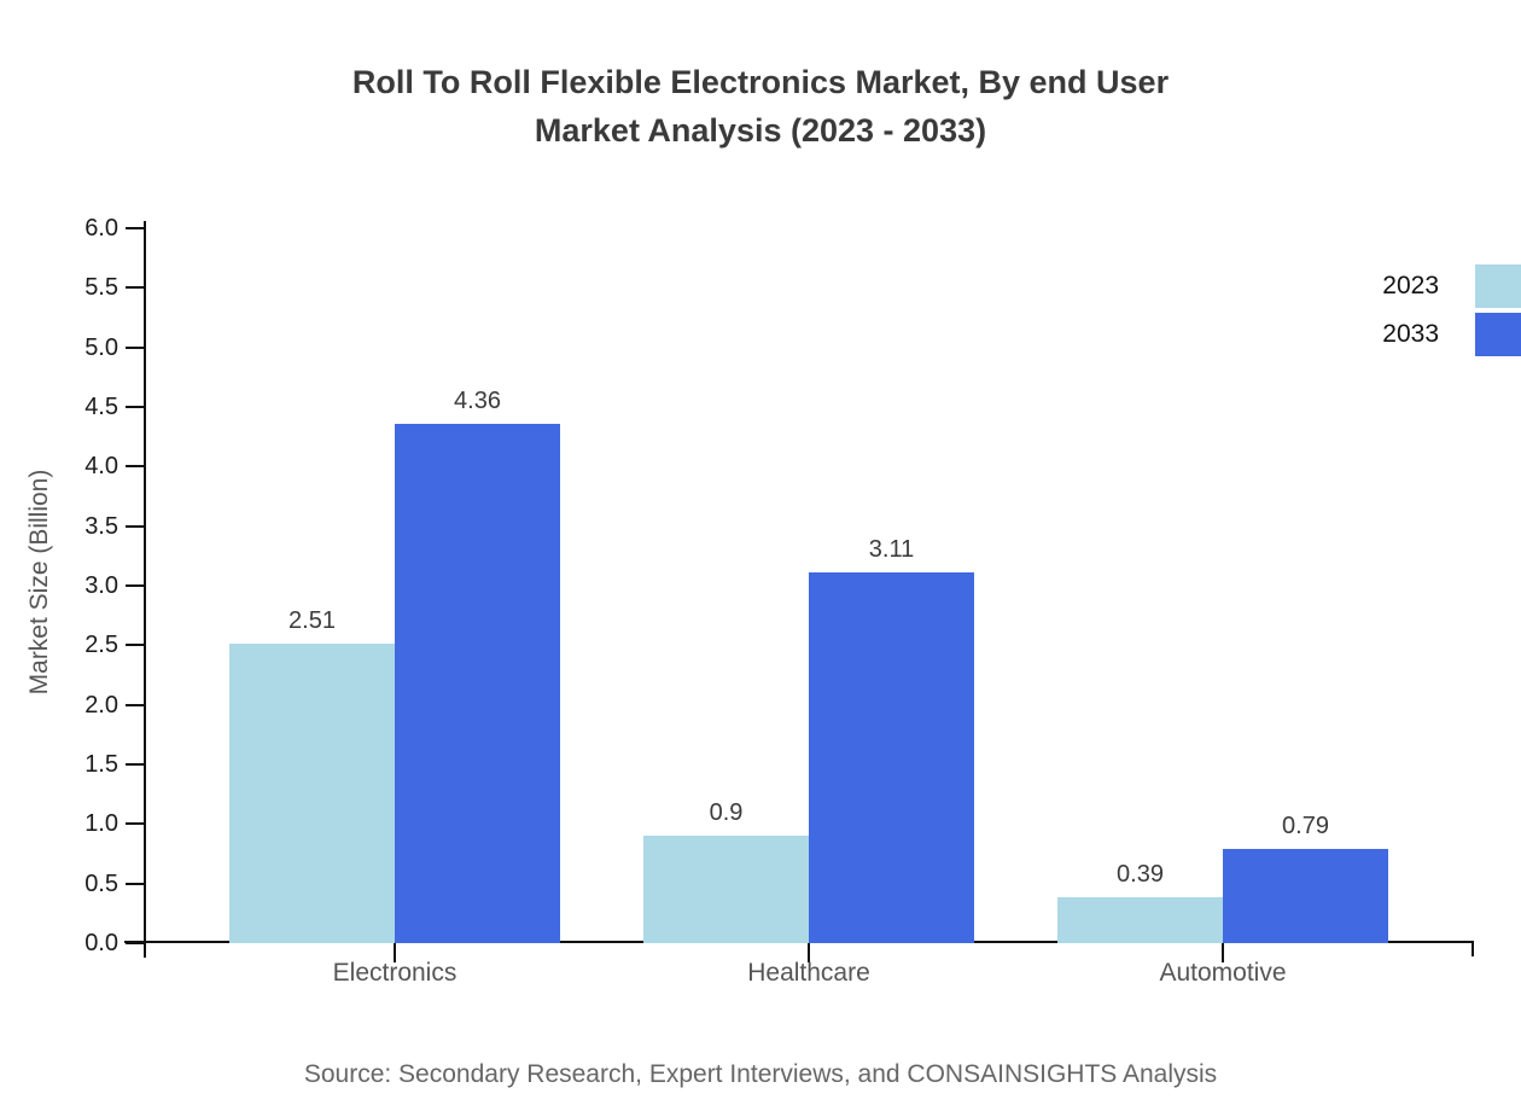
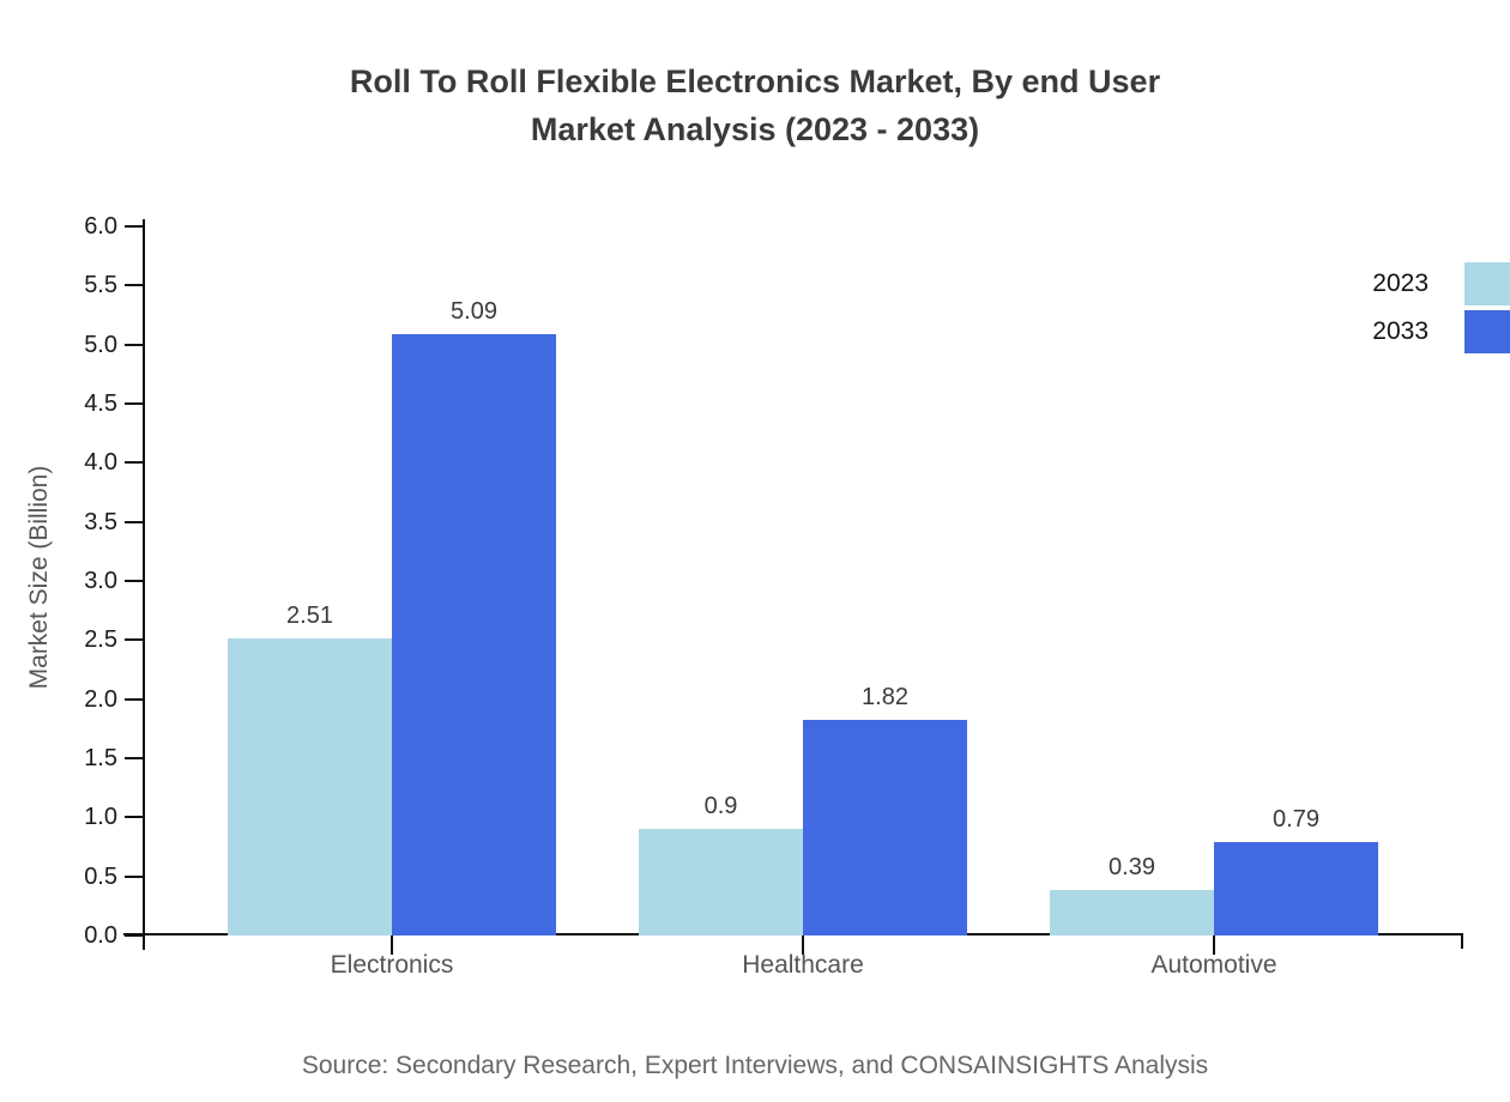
2033/Electronics: 4.36 -> 5.09
2033/Healthcare: 3.11 -> 1.82
